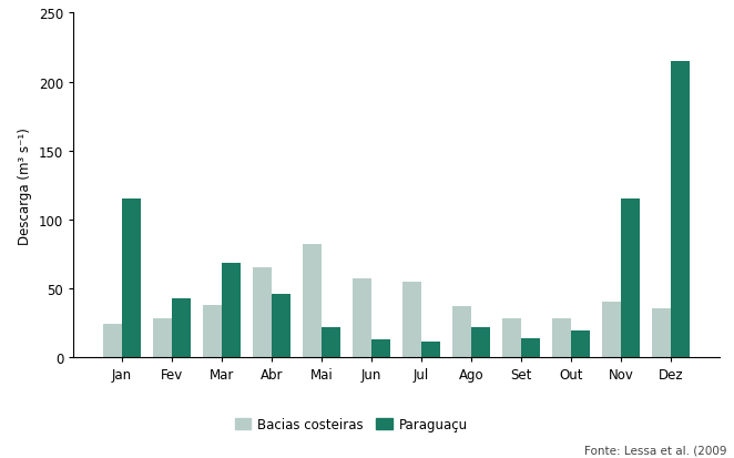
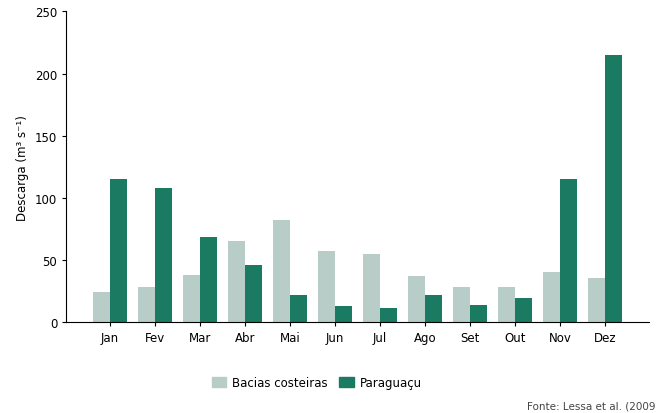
Paraguaçu/Fev: 43 -> 108
